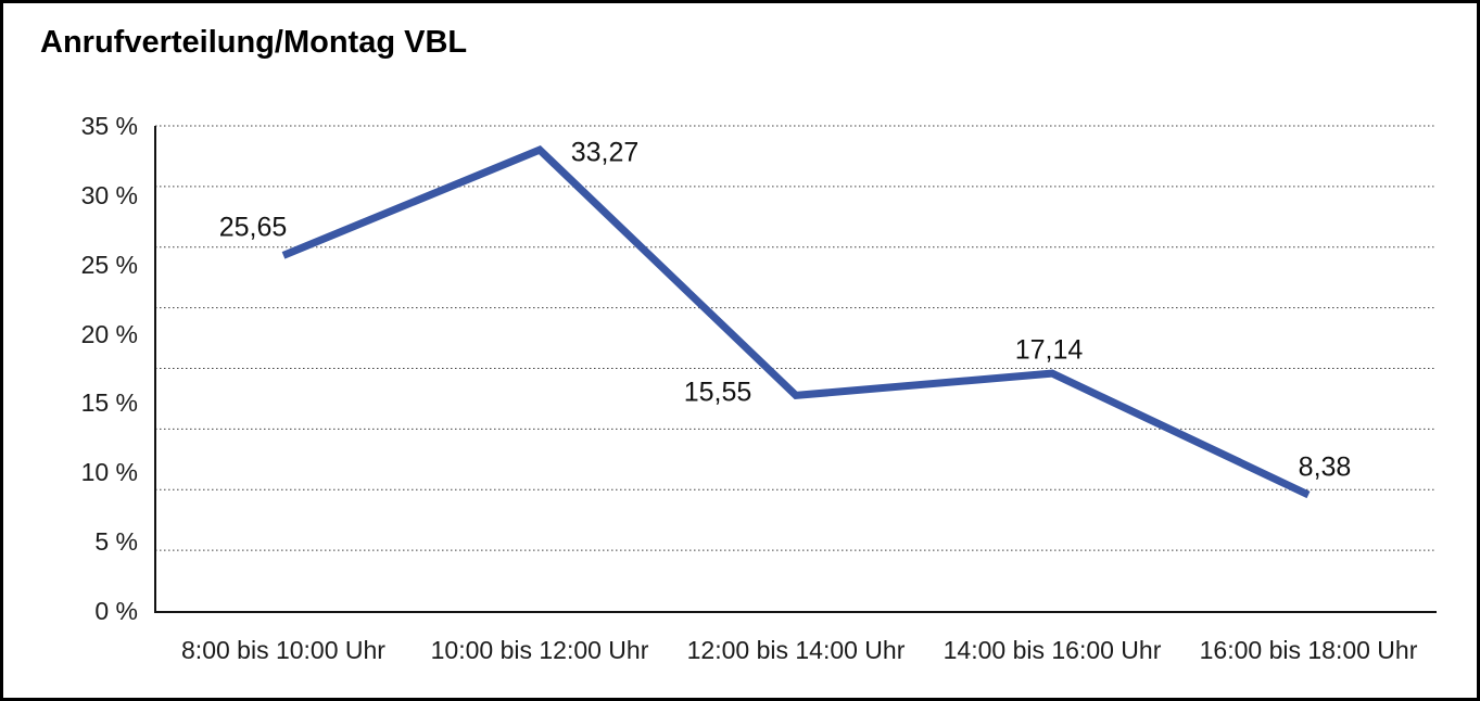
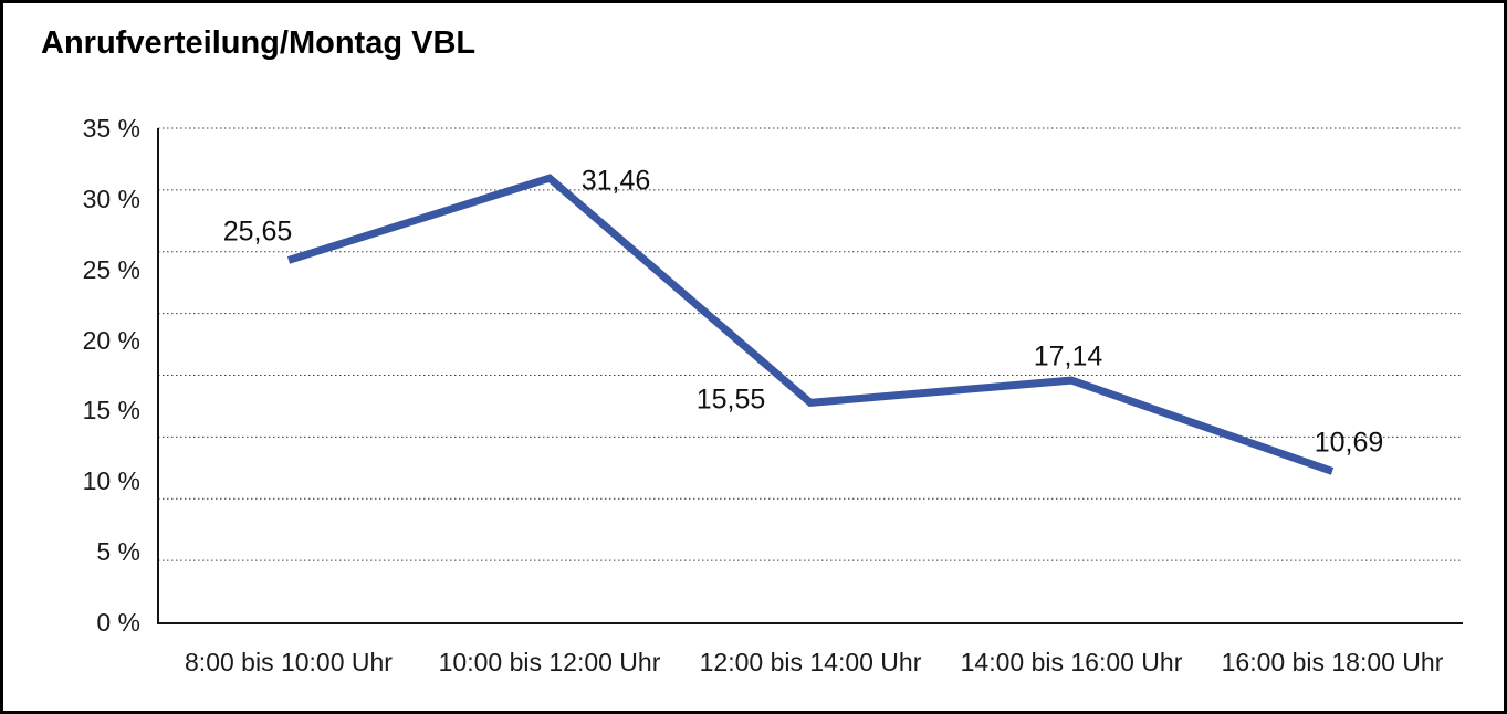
10:00 bis 12:00 Uhr: 33,27 -> 31,46
16:00 bis 18:00 Uhr: 8,38 -> 10,69
